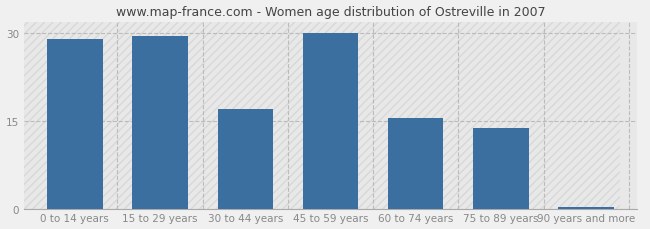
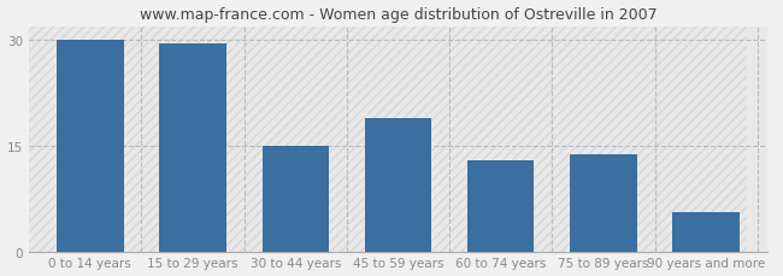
0 to 14 years: 29.0 -> 30.0
30 to 44 years: 17.0 -> 15.0
45 to 59 years: 30.0 -> 19.0
60 to 74 years: 15.5 -> 13.0
90 years and more: 0.3 -> 5.6
